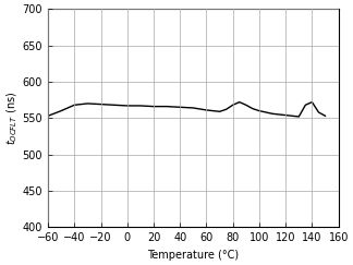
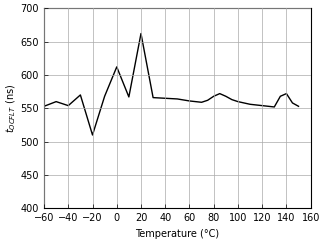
−40: 568 -> 554
−20: 569 -> 510
0: 567 -> 612
20: 566 -> 662
